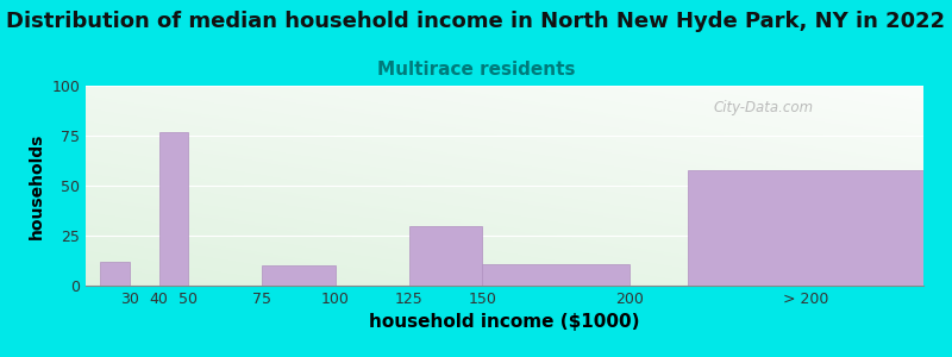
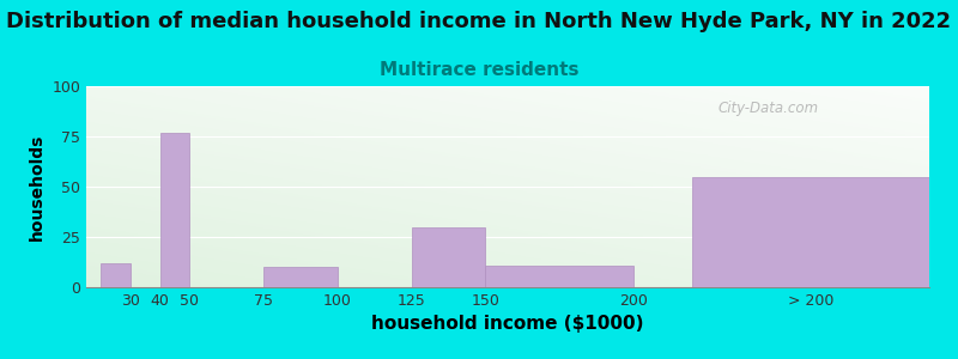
> 200: 58 -> 55
